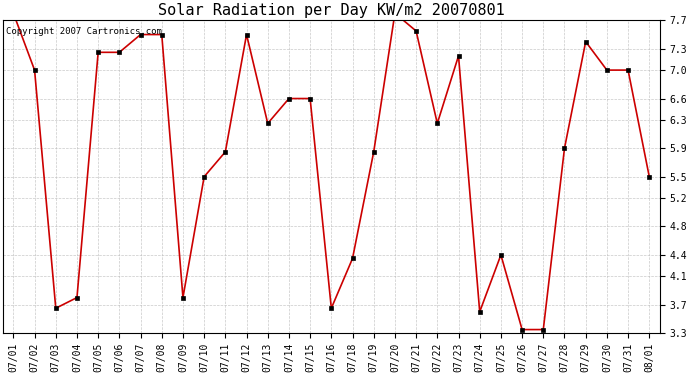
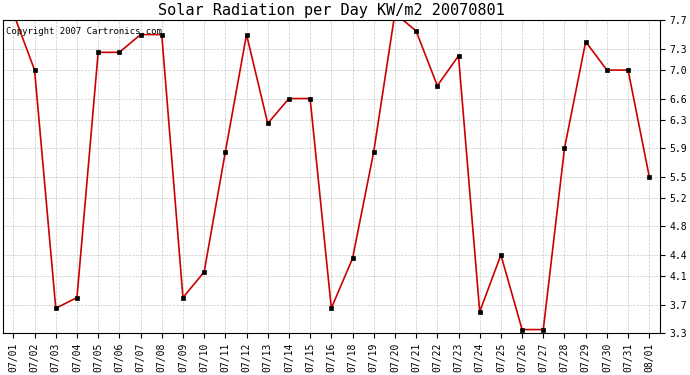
07/10: 5.50 -> 4.16
07/22: 6.25 -> 6.78
